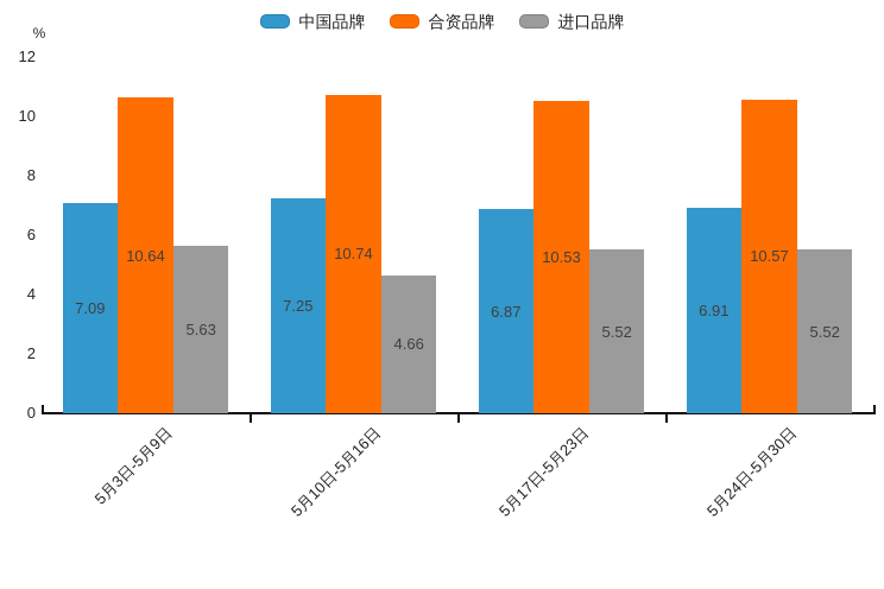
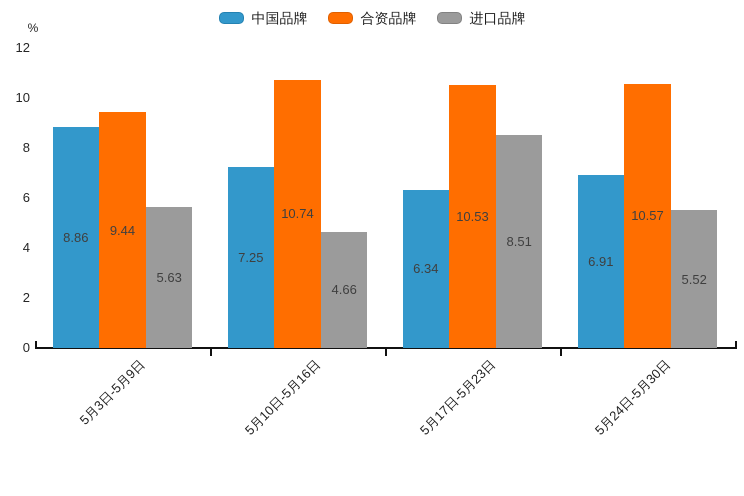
中国品牌/5月3日-5月9日: 7.09 -> 8.86
合资品牌/5月3日-5月9日: 10.64 -> 9.44
中国品牌/5月17日-5月23日: 6.87 -> 6.34
进口品牌/5月17日-5月23日: 5.52 -> 8.51
